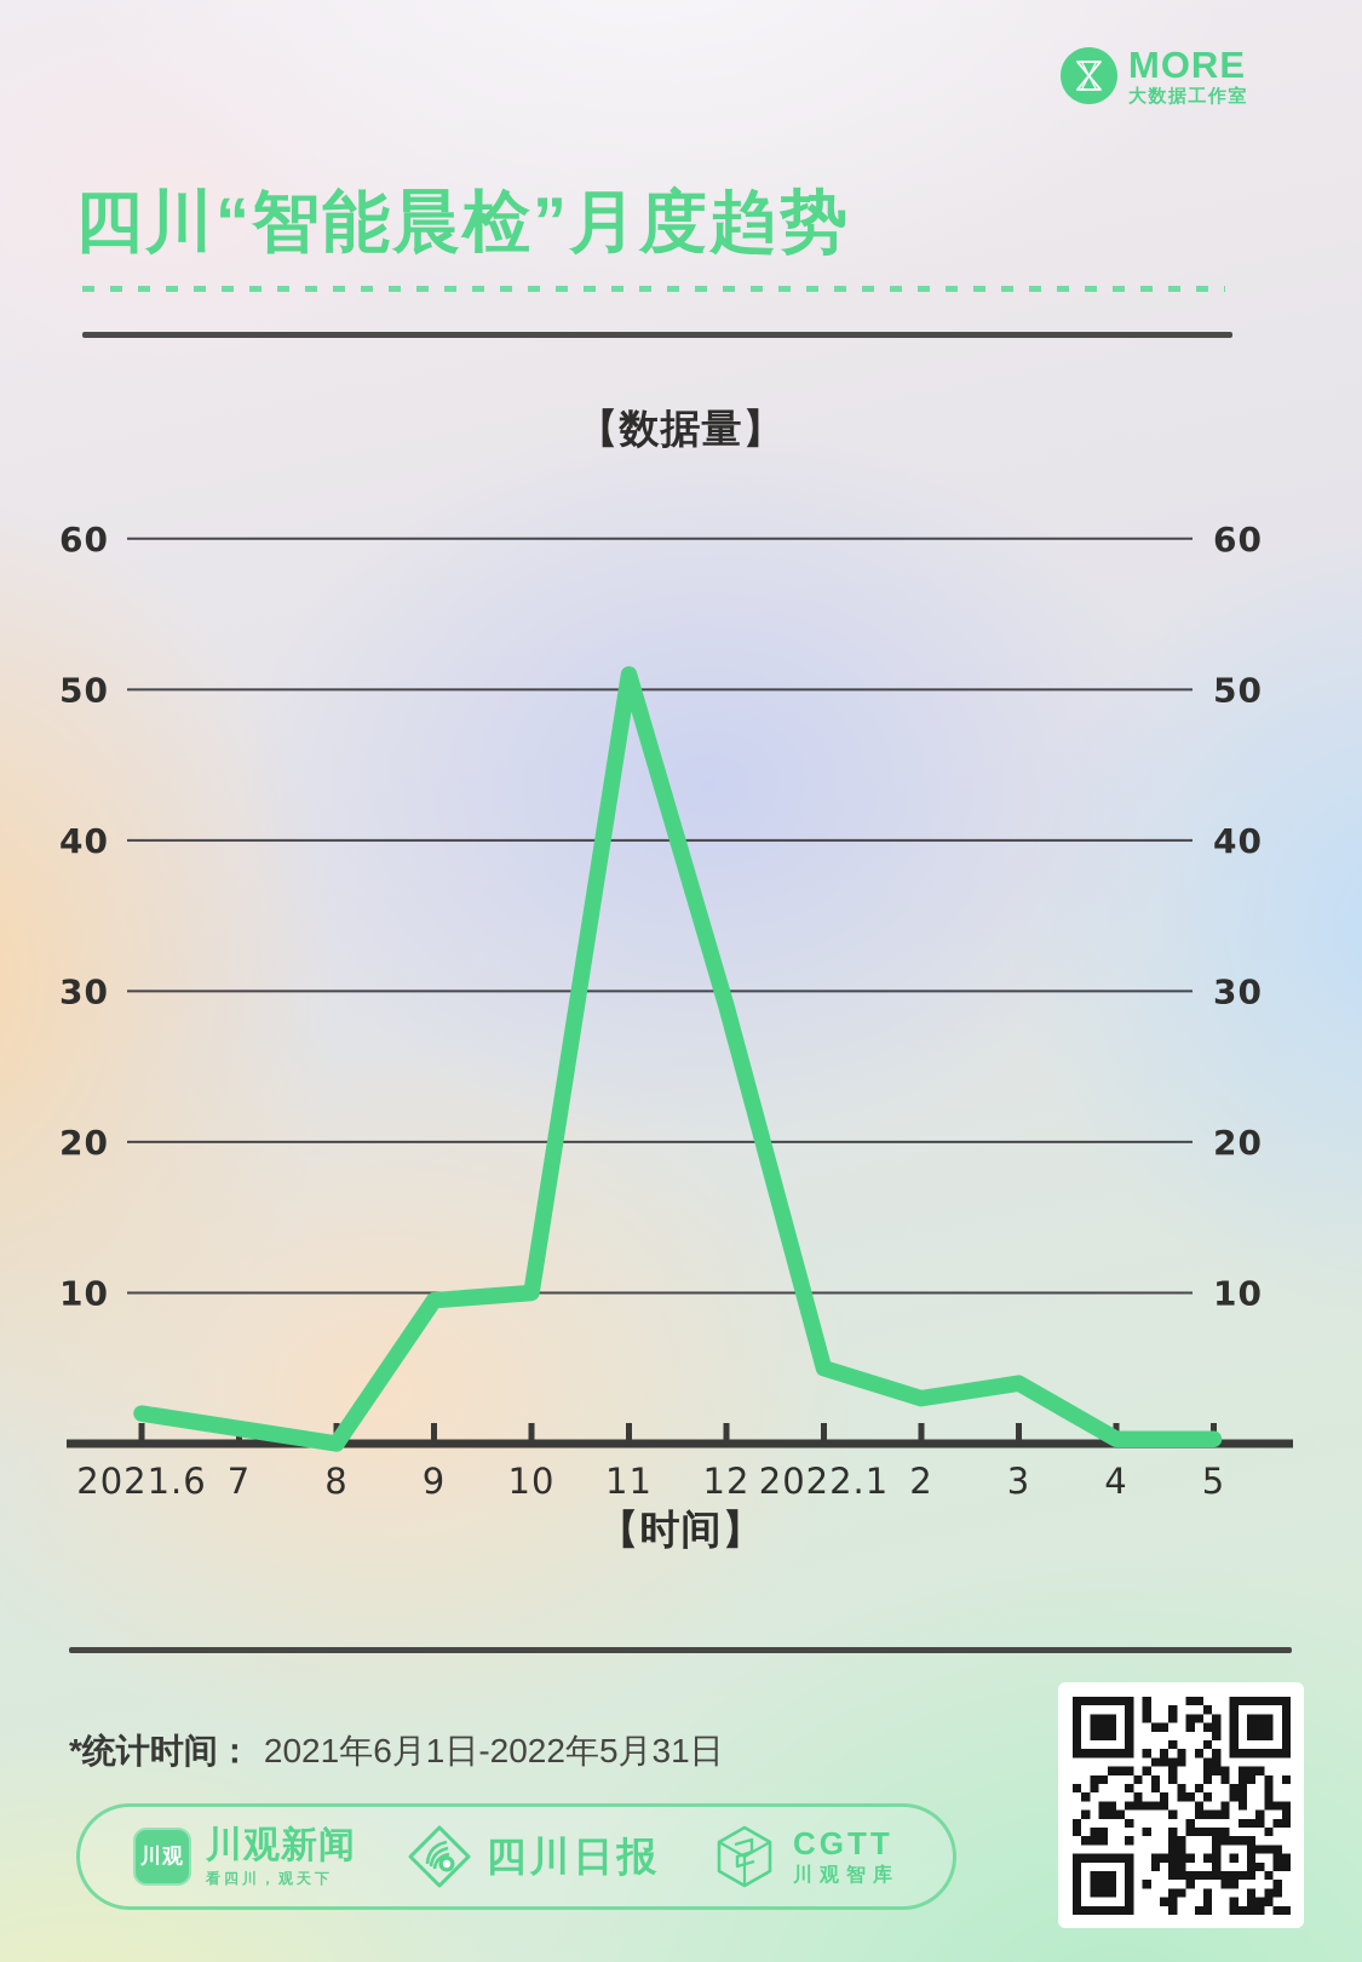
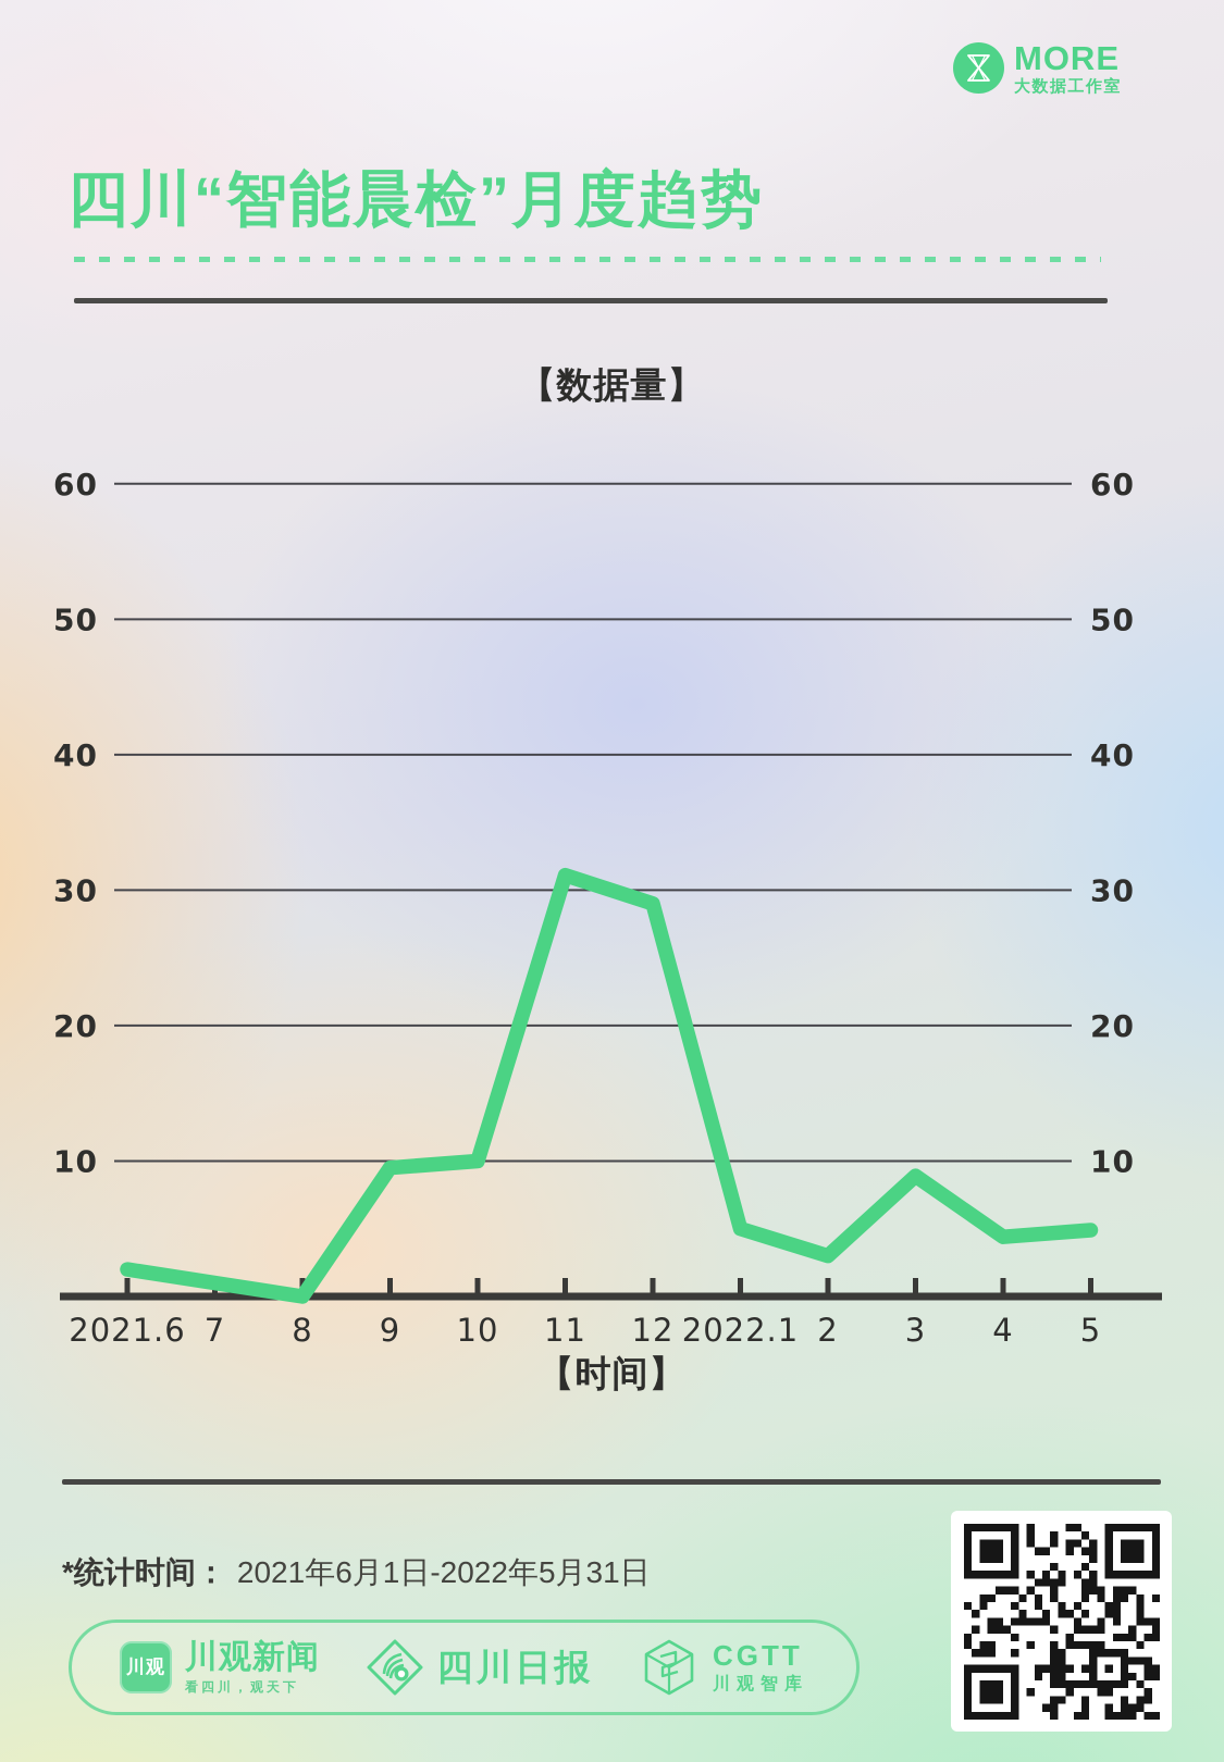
11: 51.0 -> 31.1
3: 4.0 -> 8.9
4: 0.3 -> 4.4
5: 0.3 -> 4.9
